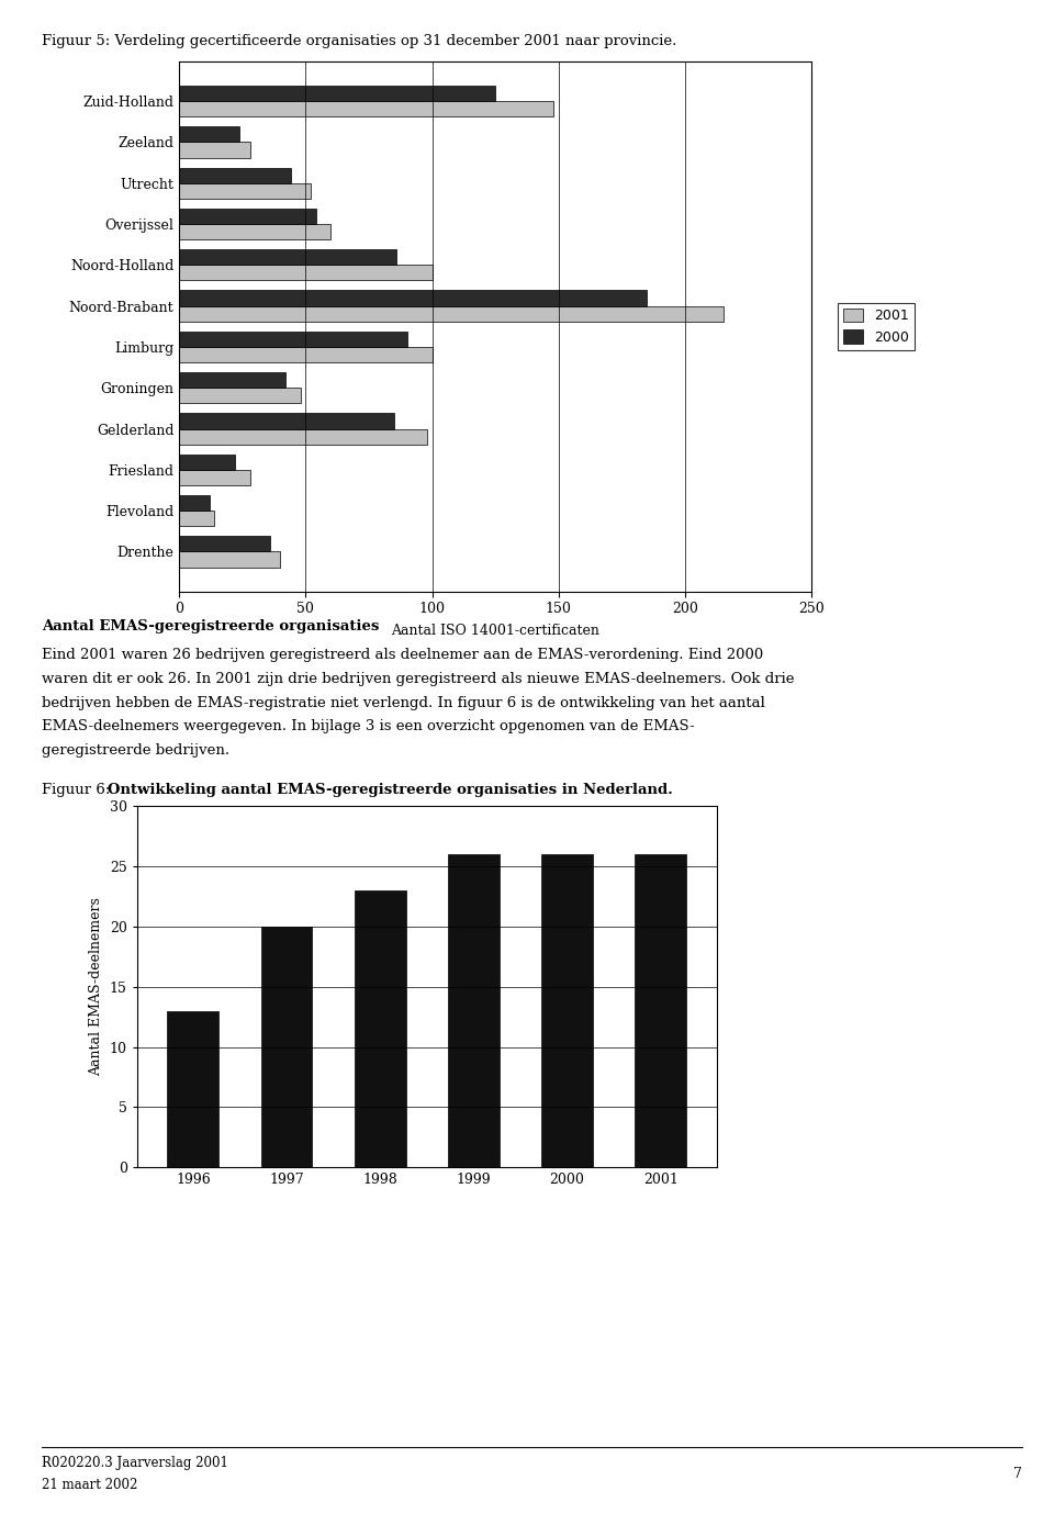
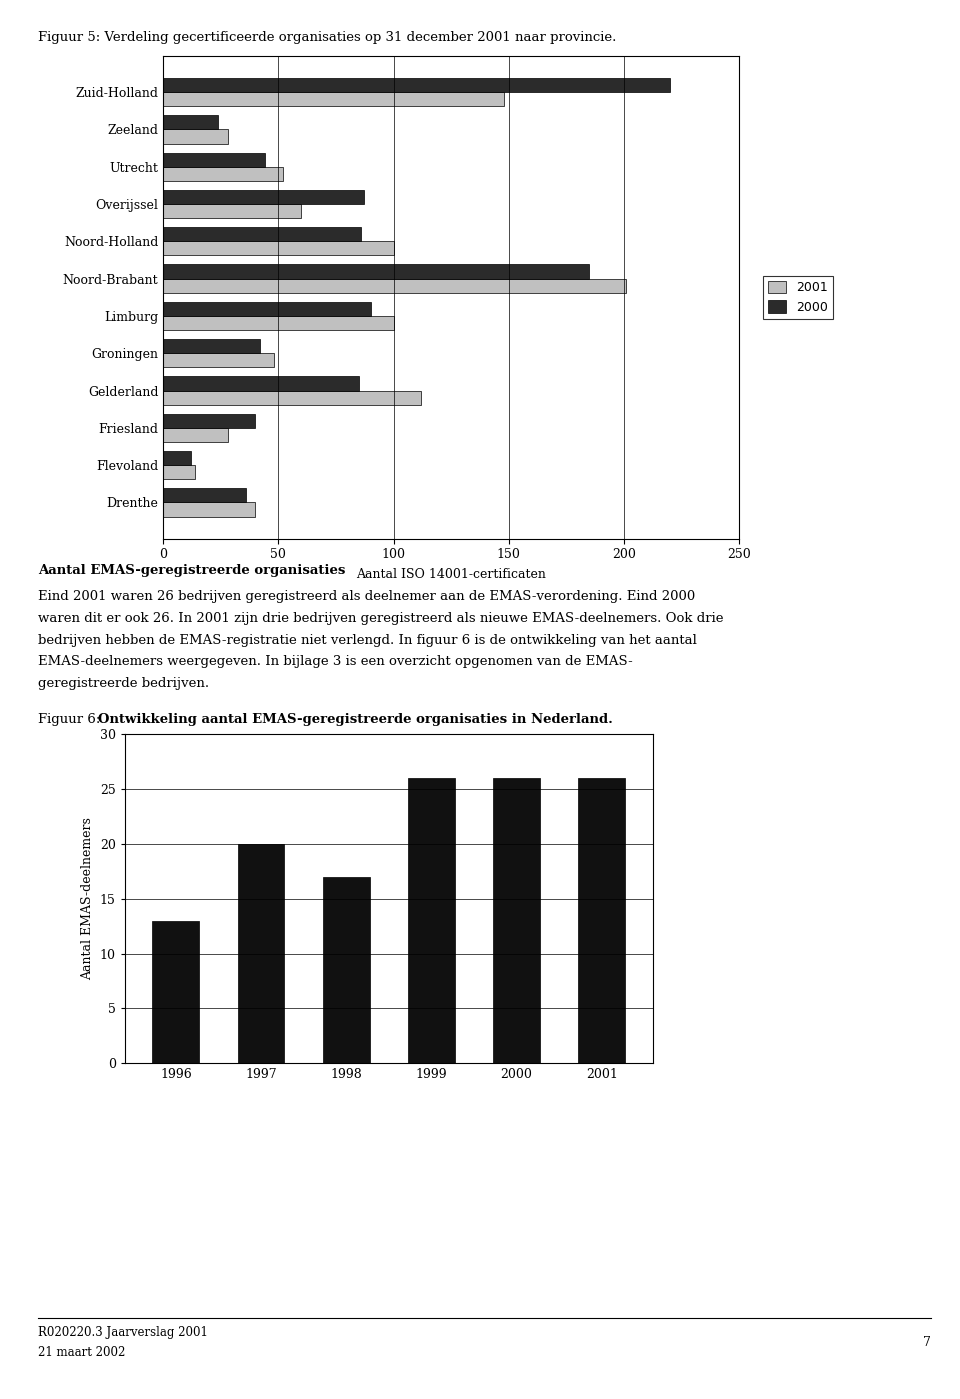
2000/Zuid-Holland: 125 -> 220
2000/Overijssel: 54 -> 87
2001/Noord-Brabant: 215 -> 201
2001/Gelderland: 98 -> 112
2000/Friesland: 22 -> 40
1998: 23 -> 17
